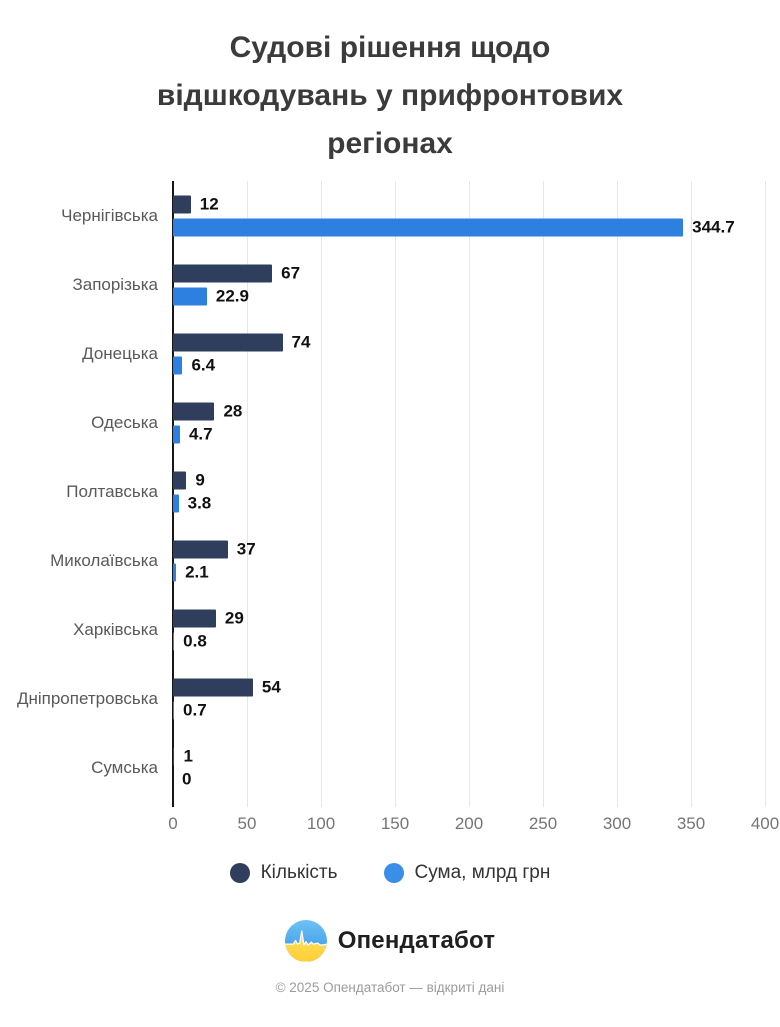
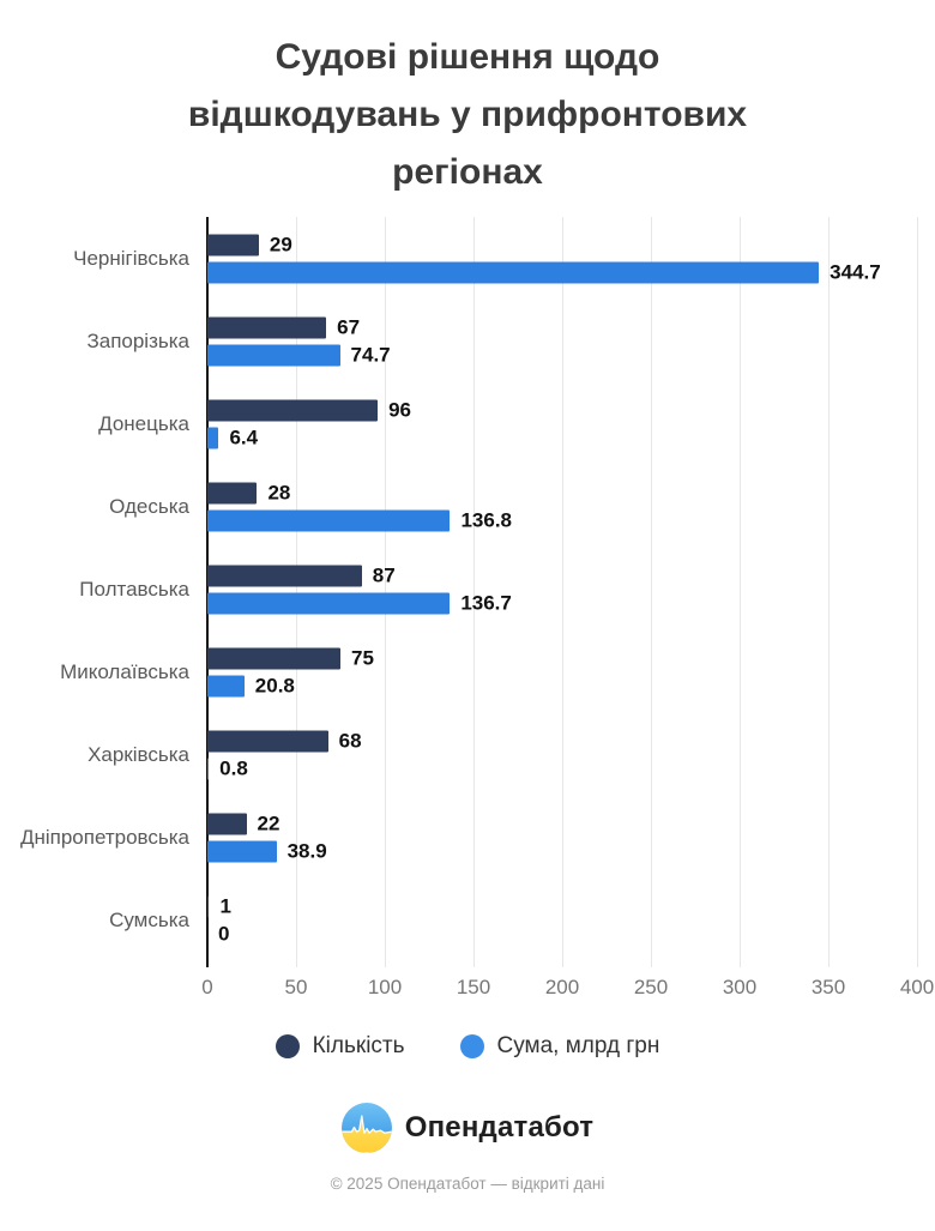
Кількість/Чернігівська: 12 -> 29
Сума, млрд грн/Запорізька: 22.9 -> 74.7
Кількість/Донецька: 74 -> 96
Сума, млрд грн/Одеська: 4.7 -> 136.8
Кількість/Полтавська: 9 -> 87
Сума, млрд грн/Полтавська: 3.8 -> 136.7
Кількість/Миколаївська: 37 -> 75
Сума, млрд грн/Миколаївська: 2.1 -> 20.8
Кількість/Харківська: 29 -> 68
Кількість/Дніпропетровська: 54 -> 22
Сума, млрд грн/Дніпропетровська: 0.7 -> 38.9
